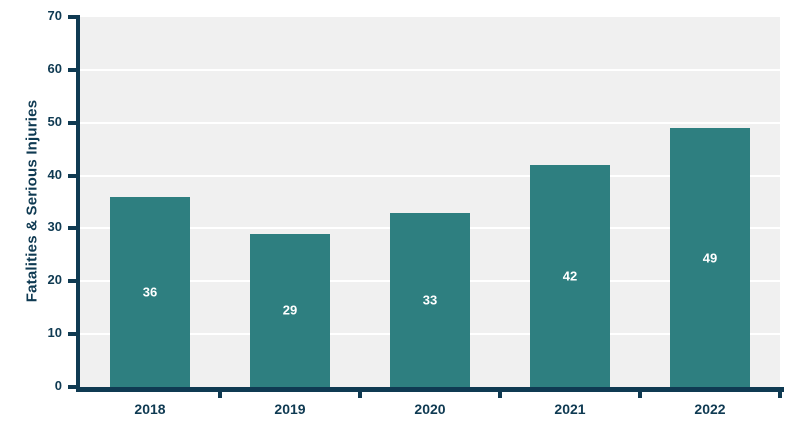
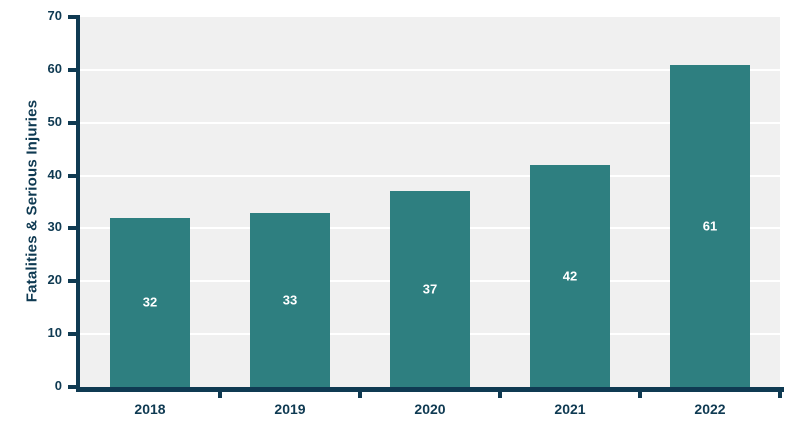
2018: 36 -> 32
2019: 29 -> 33
2020: 33 -> 37
2022: 49 -> 61
